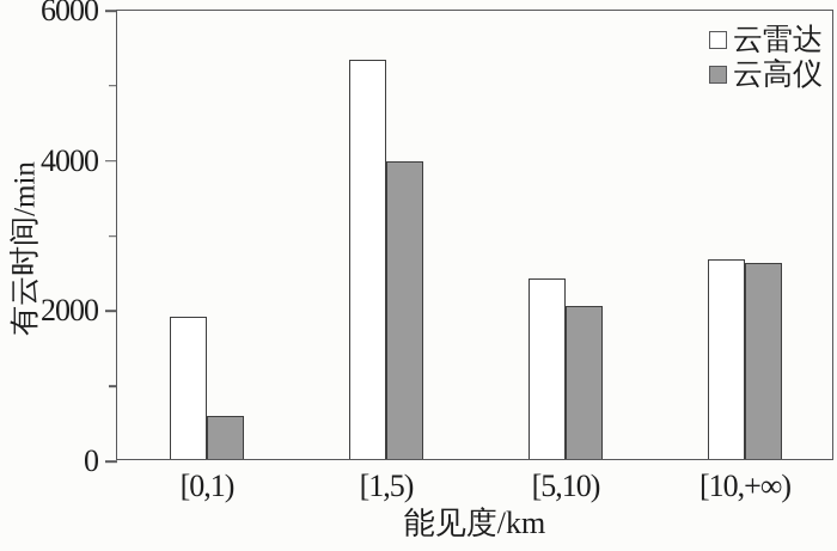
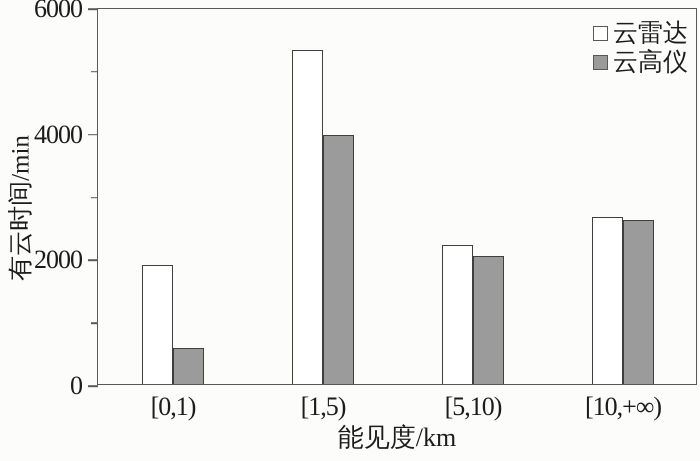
云雷达/[5,10): 2400 -> 2200
